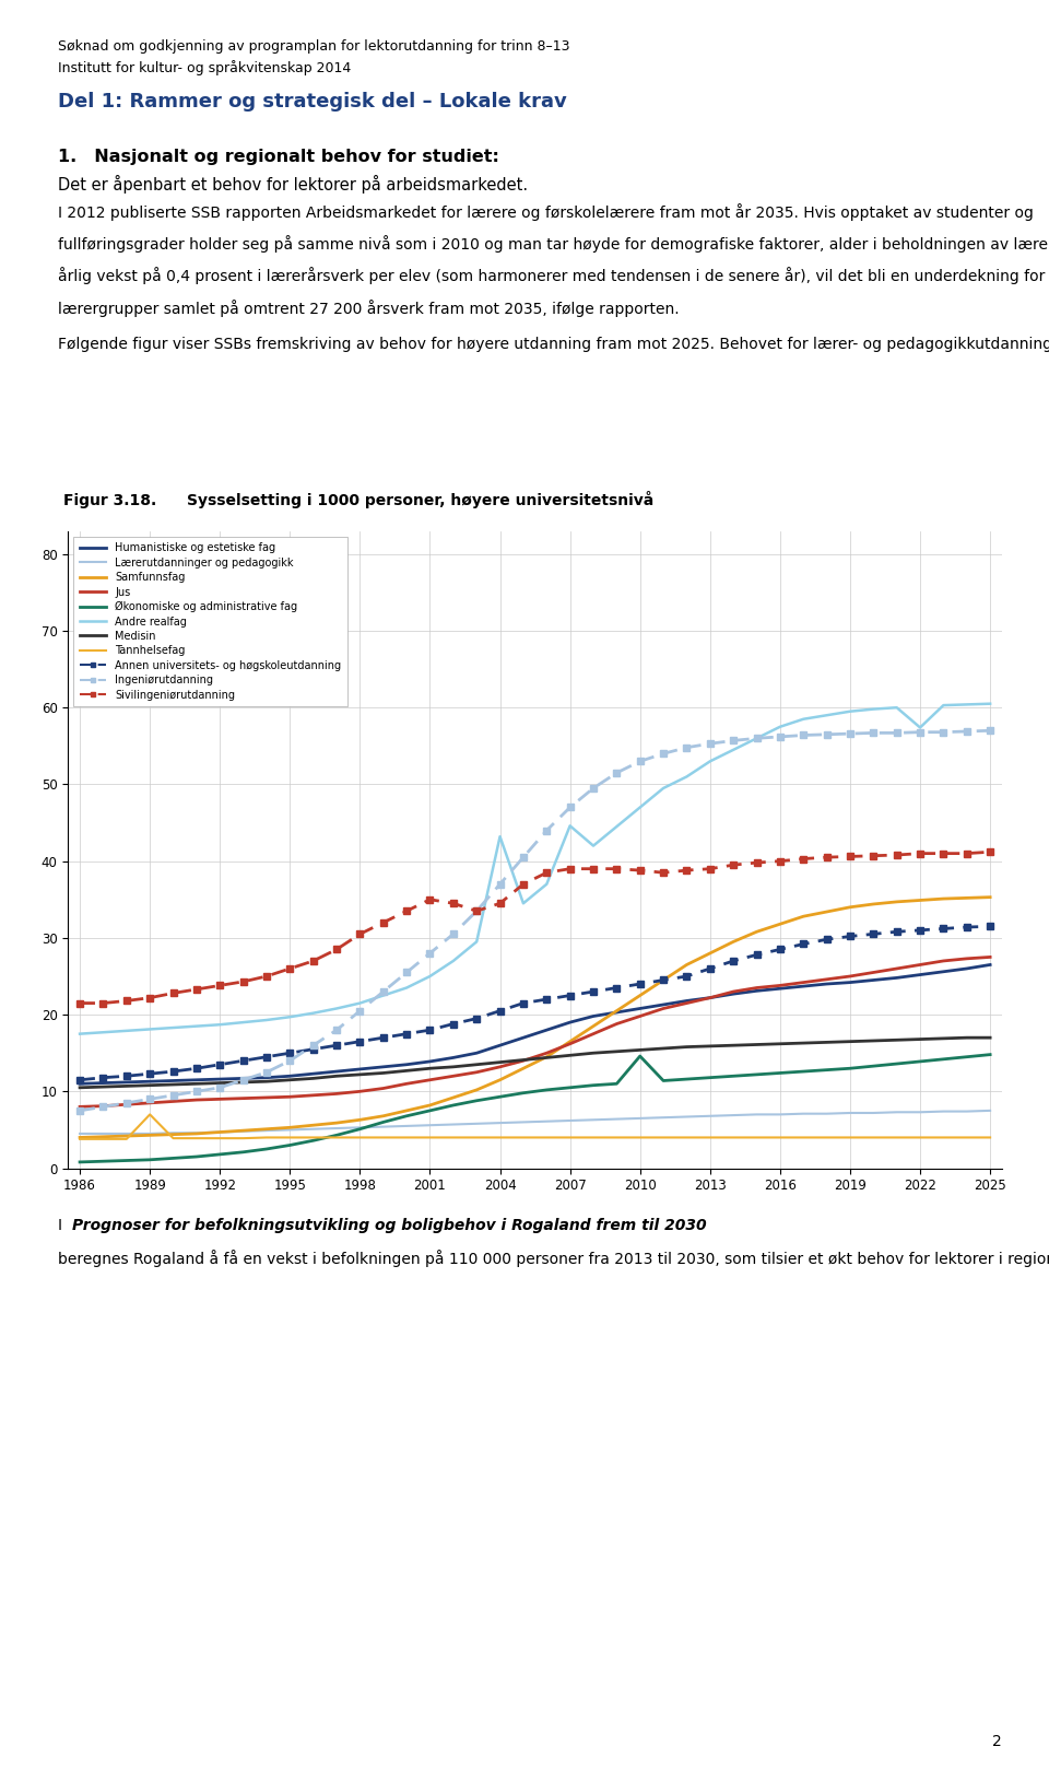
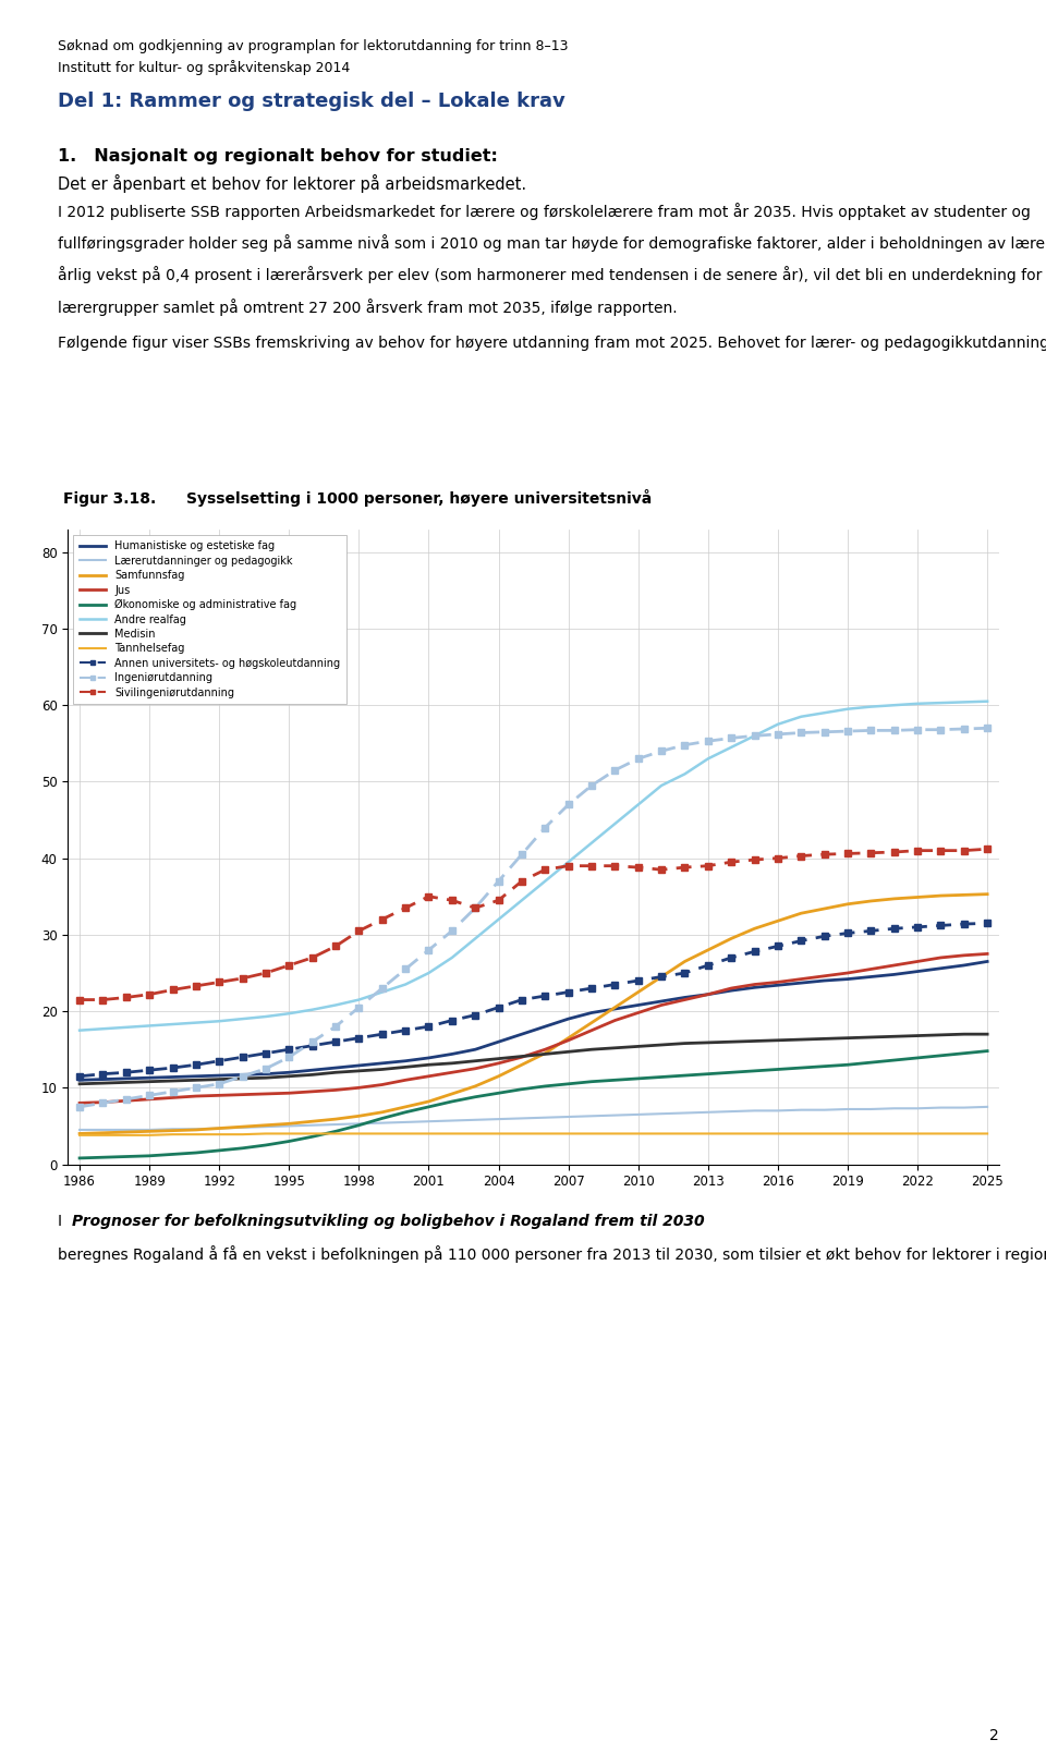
Tannhelsefag/1989: 7.0 -> 3.8
Andre realfag/2004: 43.2 -> 32.0
Andre realfag/2007: 44.6 -> 39.5
Økonomiske og administrative fag/2010: 14.6 -> 11.2
Andre realfag/2022: 57.4 -> 60.2
